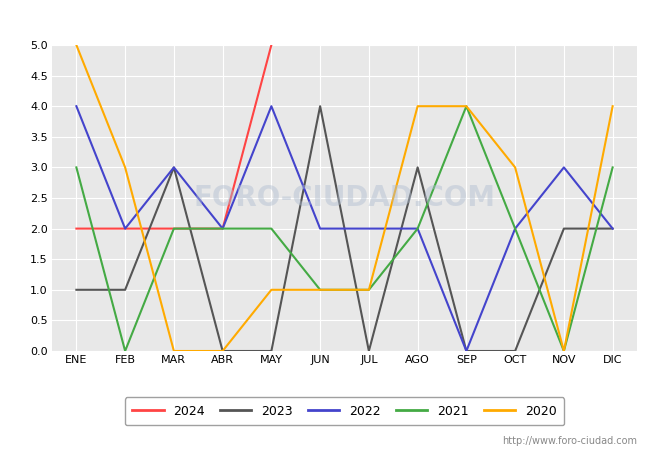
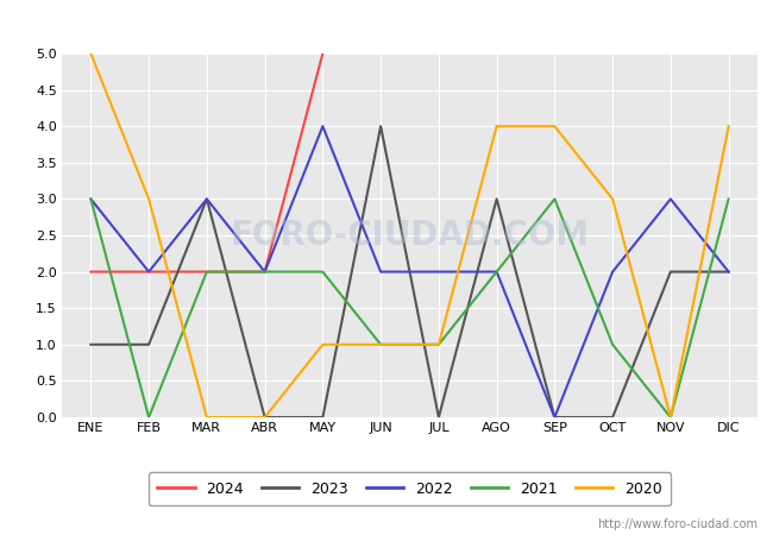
2022/ENE: 4 -> 3
2021/SEP: 4 -> 3
2021/OCT: 2 -> 1
